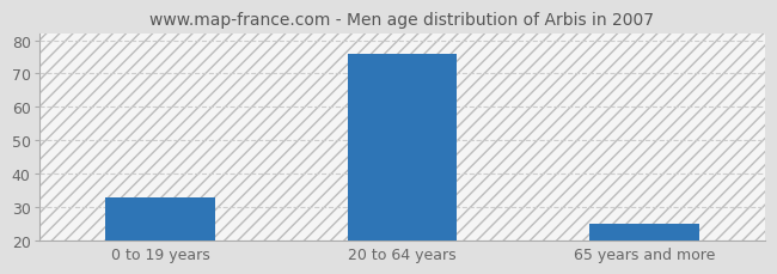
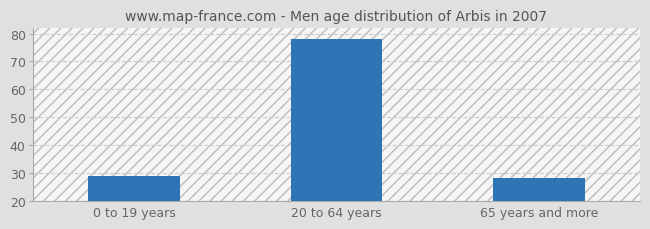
0 to 19 years: 33 -> 29
20 to 64 years: 76 -> 78
65 years and more: 25 -> 28
